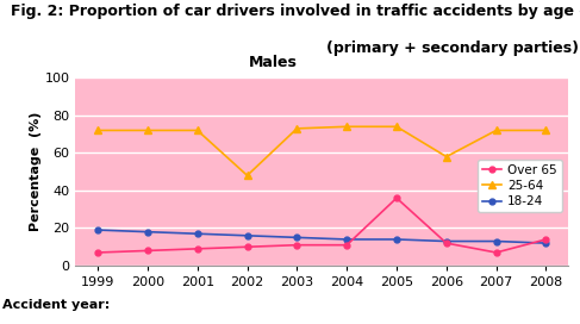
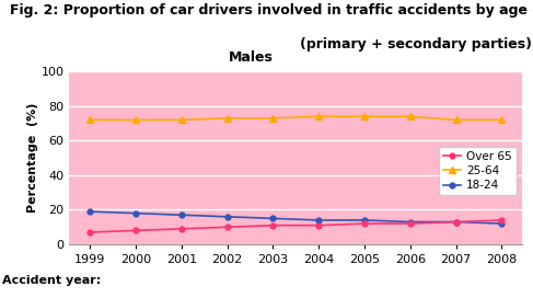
25-64/2002: 48 -> 73
Over 65/2005: 36 -> 12
25-64/2006: 58 -> 74
Over 65/2007: 7 -> 13
